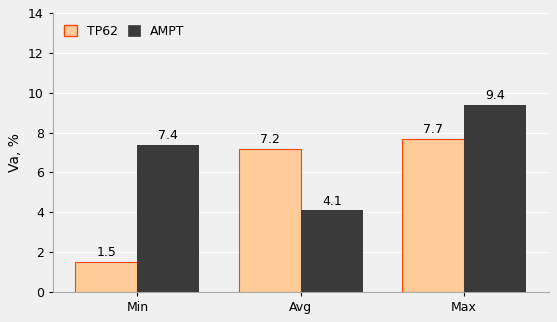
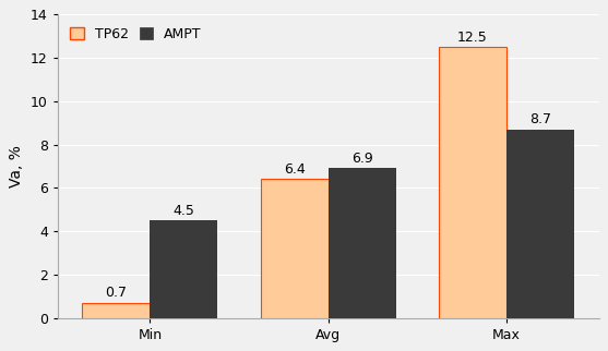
TP62/Min: 1.5 -> 0.7
AMPT/Min: 7.4 -> 4.5
TP62/Avg: 7.2 -> 6.4
AMPT/Avg: 4.1 -> 6.9
TP62/Max: 7.7 -> 12.5
AMPT/Max: 9.4 -> 8.7
